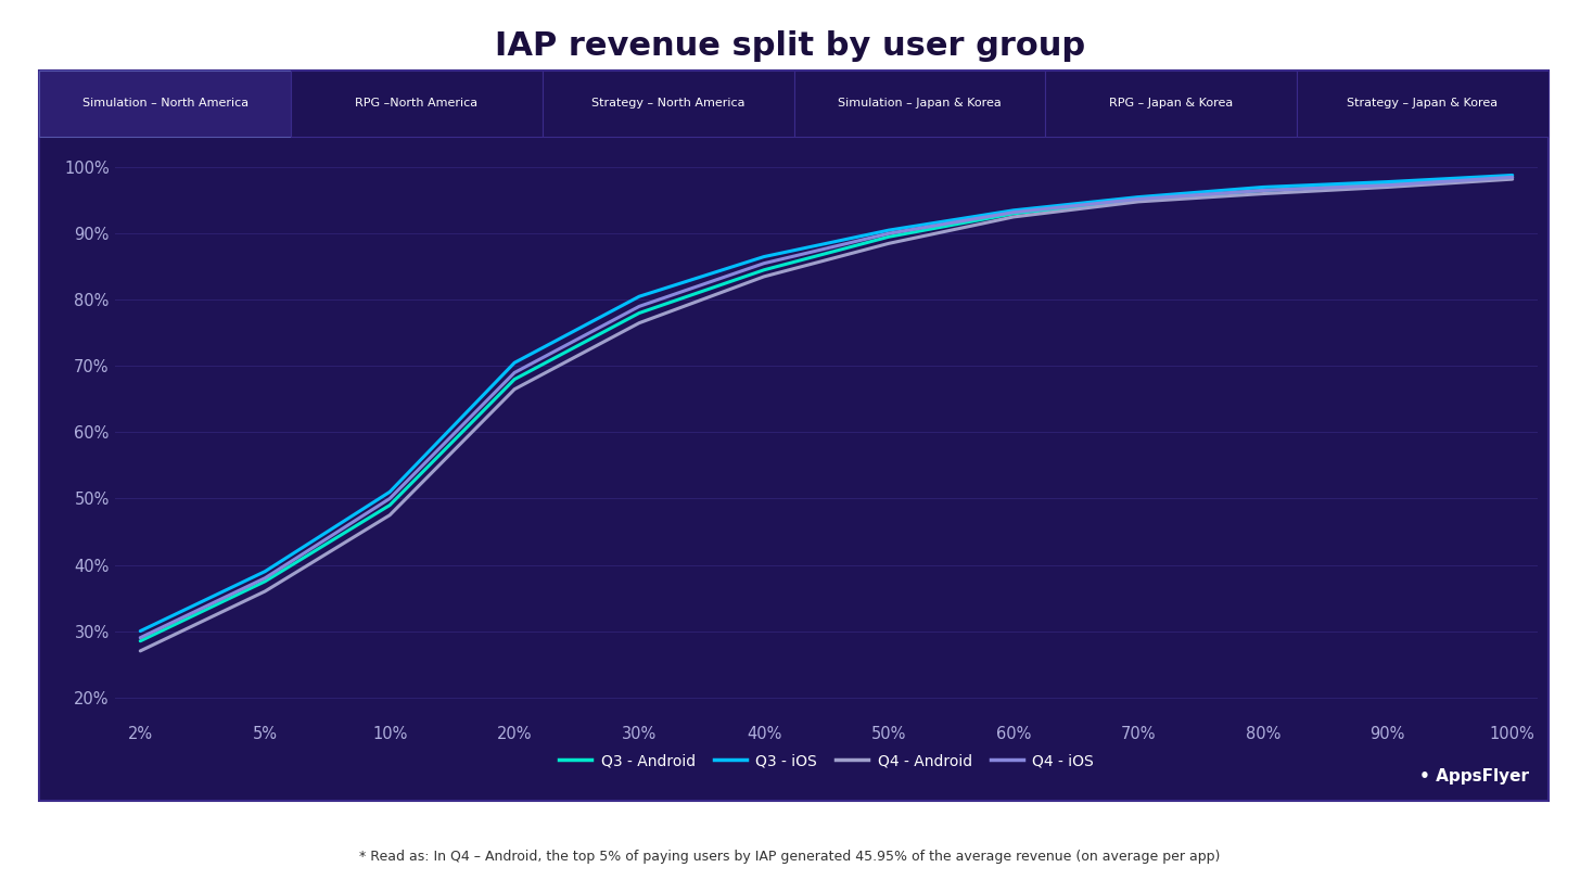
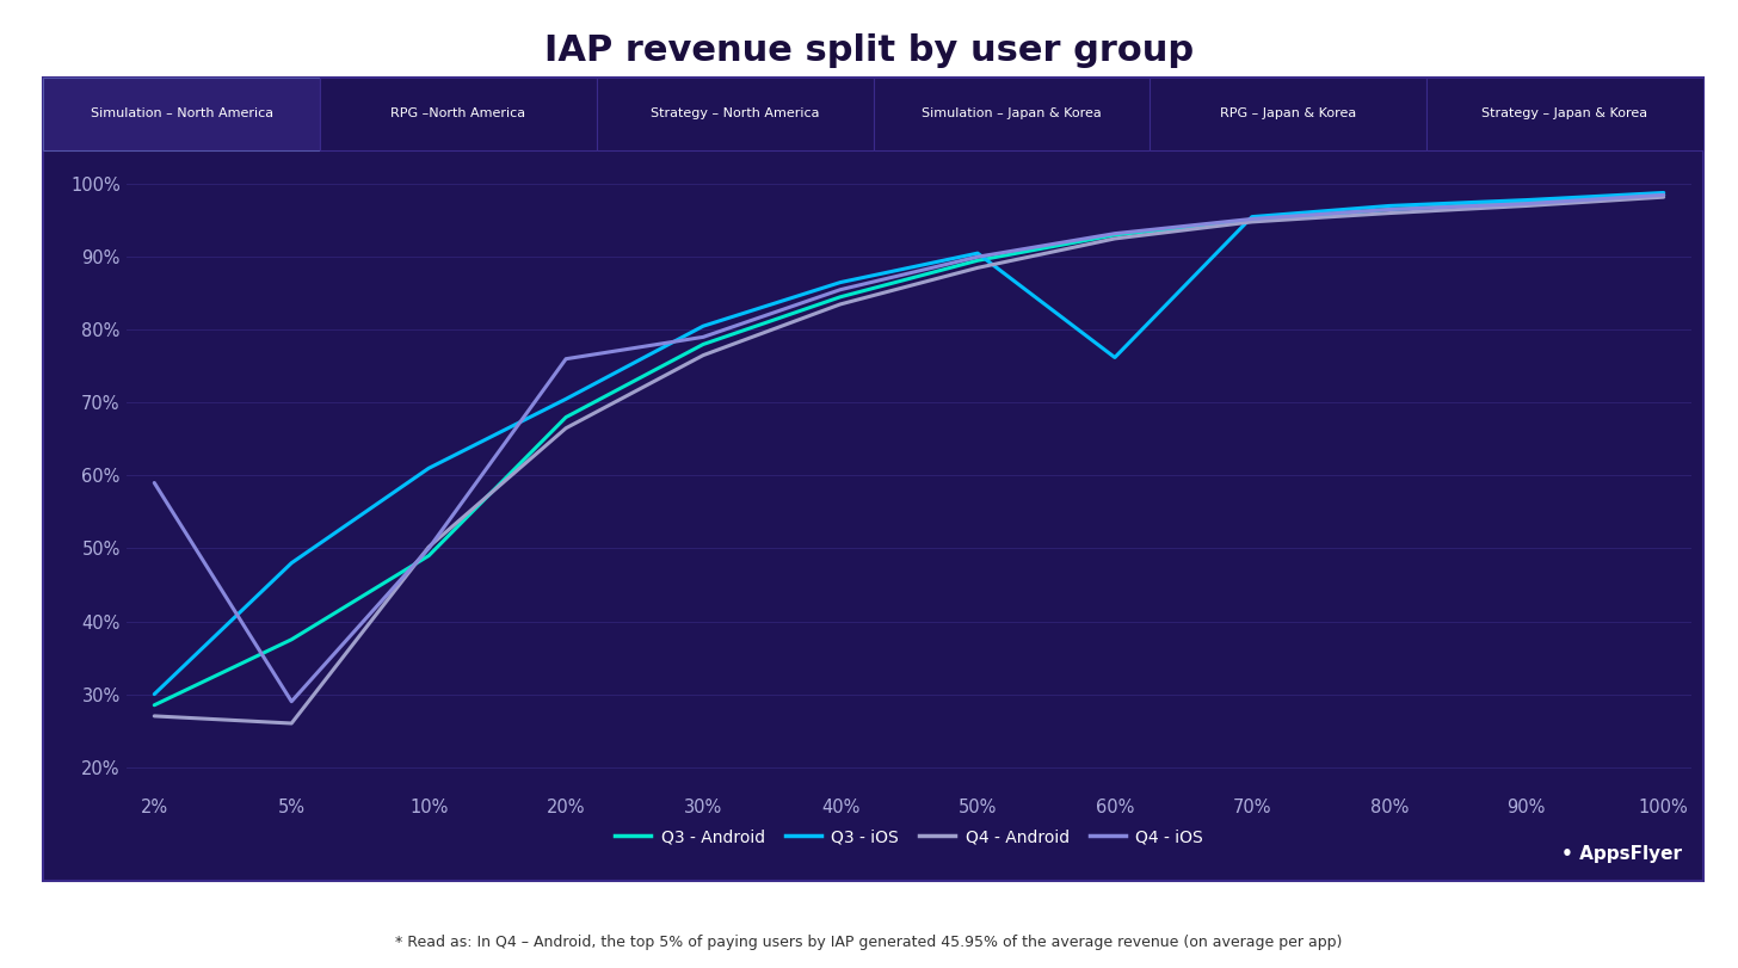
Q4 - iOS/2%: 29.0% -> 59.0%
Q3 - iOS/5%: 39.0% -> 48.0%
Q4 - Android/5%: 36.0% -> 26.0%
Q4 - iOS/5%: 38.0% -> 29.0%
Q3 - iOS/10%: 51.0% -> 61.0%
Q4 - Android/10%: 47.5% -> 50.2%
Q4 - iOS/20%: 69.0% -> 76.0%
Q3 - iOS/60%: 93.5% -> 76.2%
